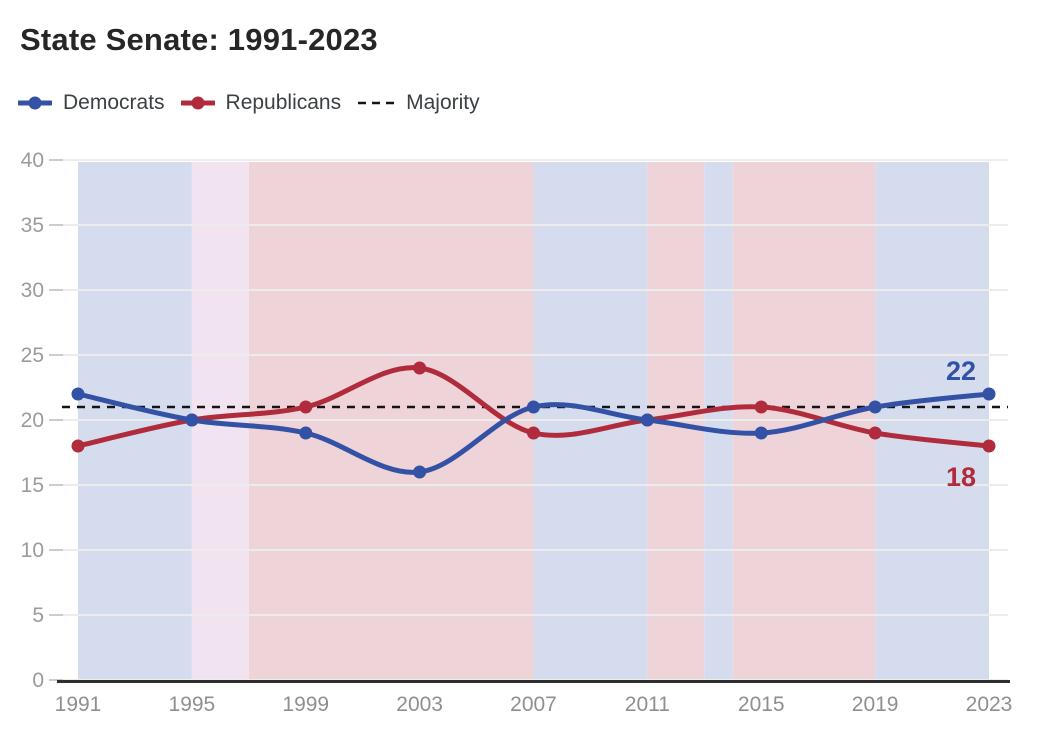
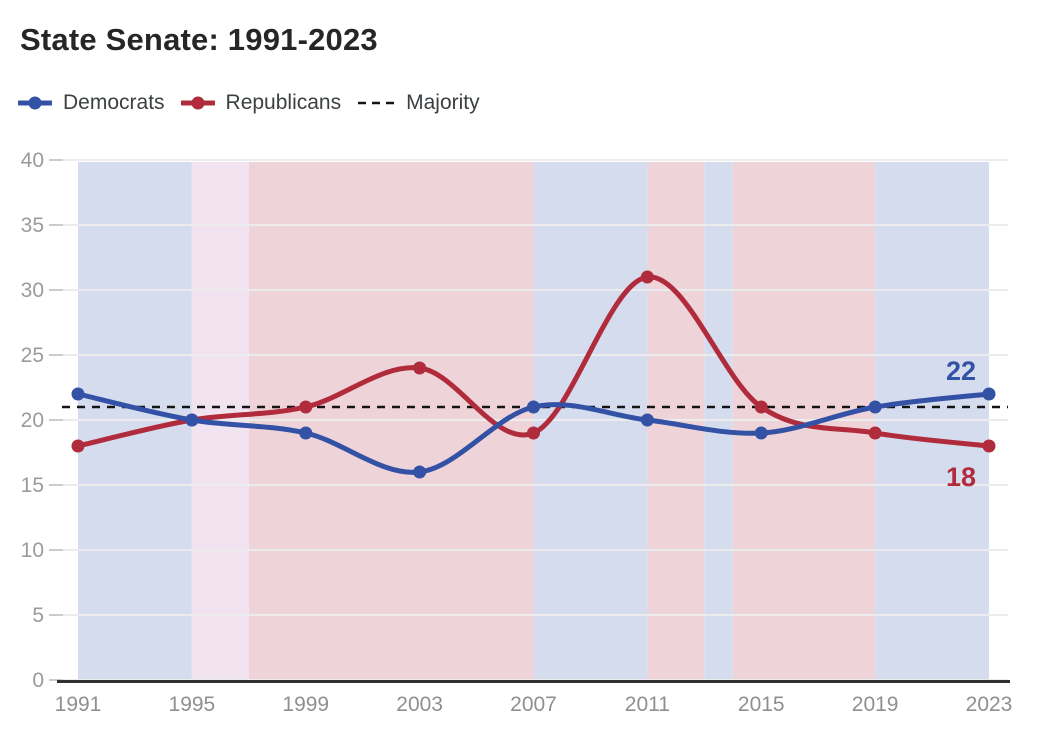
Republicans/2011: 20 -> 31
